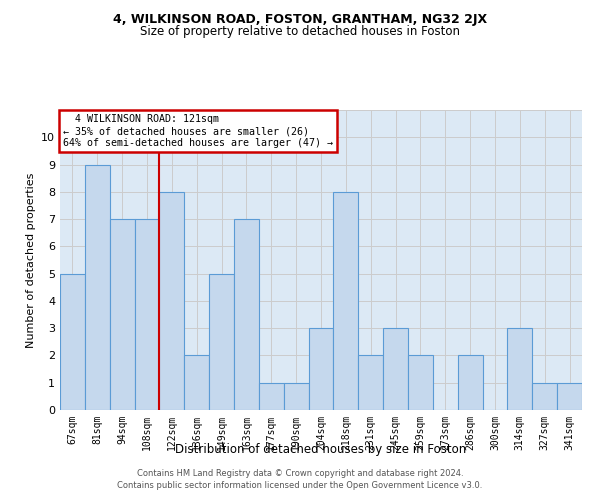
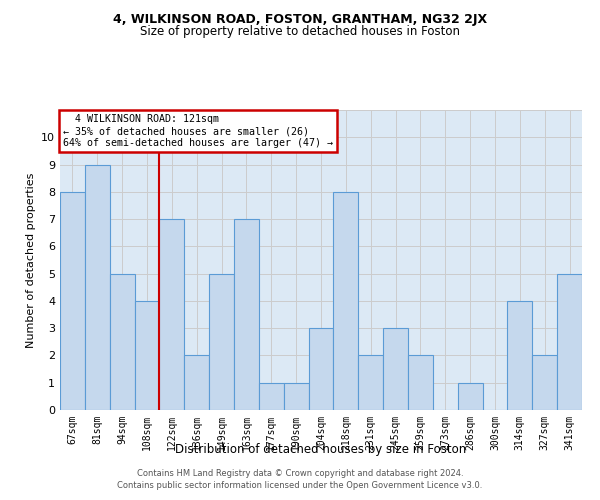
67sqm: 5 -> 8
94sqm: 7 -> 5
108sqm: 7 -> 4
122sqm: 8 -> 7
286sqm: 2 -> 1
314sqm: 3 -> 4
327sqm: 1 -> 2
341sqm: 1 -> 5
